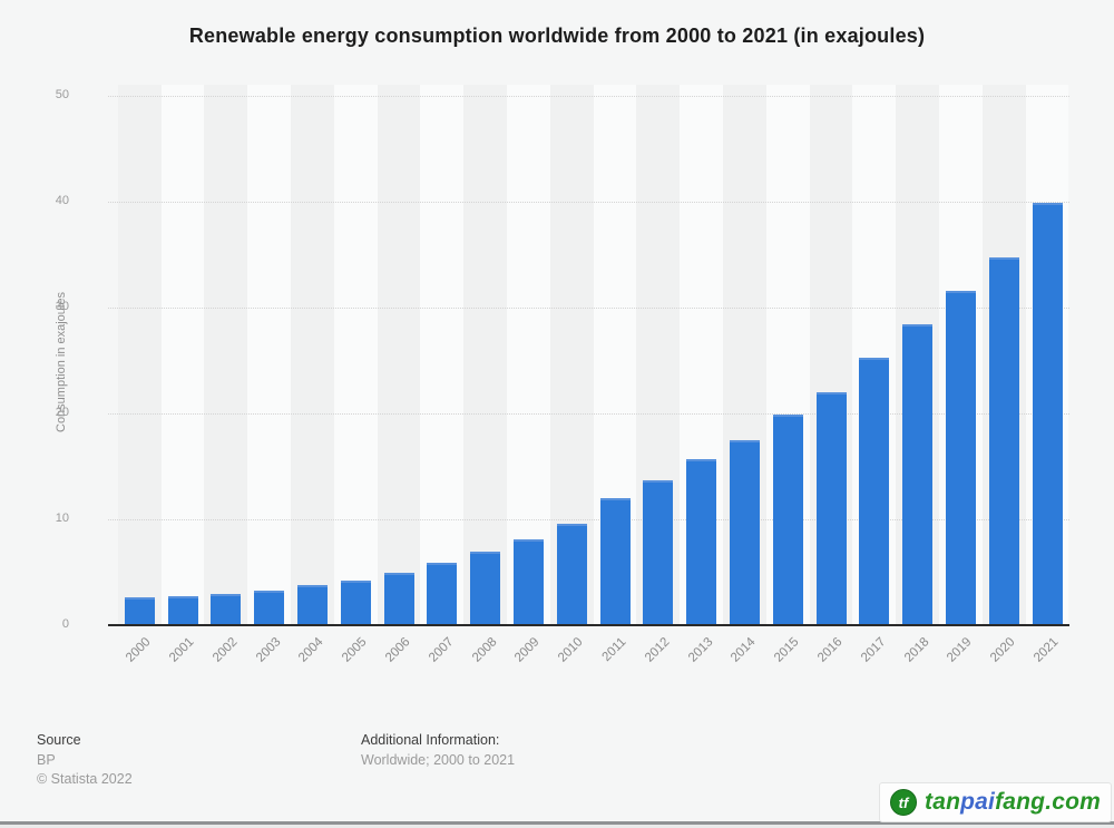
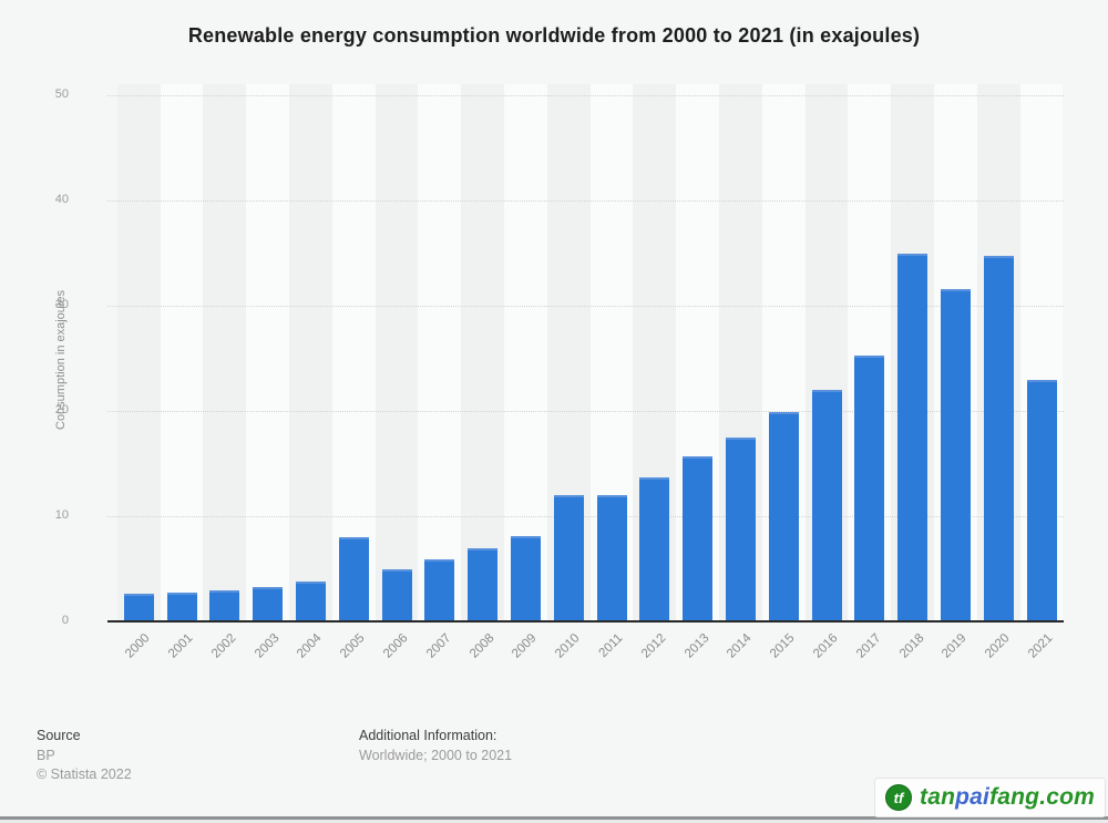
2005: 4 -> 8
2010: 10 -> 12
2018: 28 -> 35
2021: 40 -> 23
